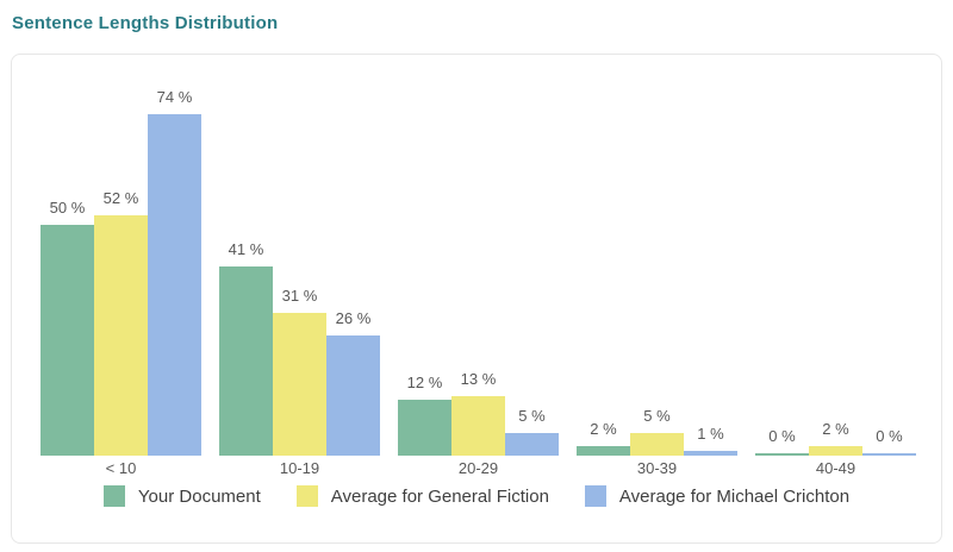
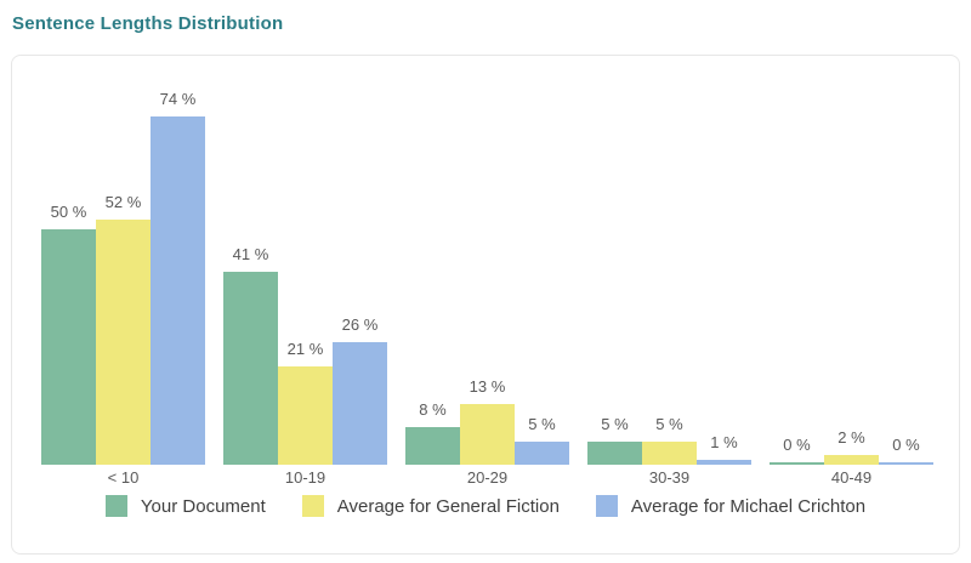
Average for General Fiction/10-19: 31 -> 21
Your Document/20-29: 12 -> 8
Your Document/30-39: 2 -> 5
